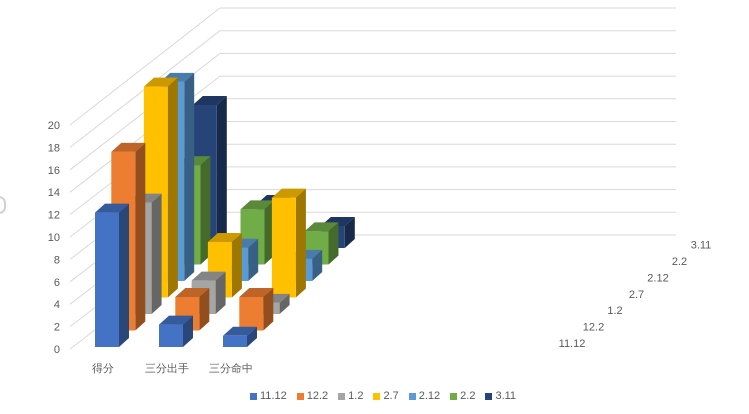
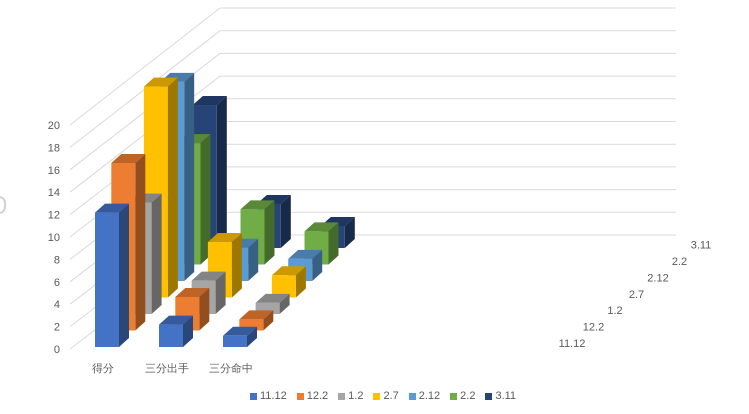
12.2/得分: 16 -> 15
2.2/得分: 9 -> 11
12.2/三分命中: 3 -> 1
2.7/三分命中: 9 -> 2
